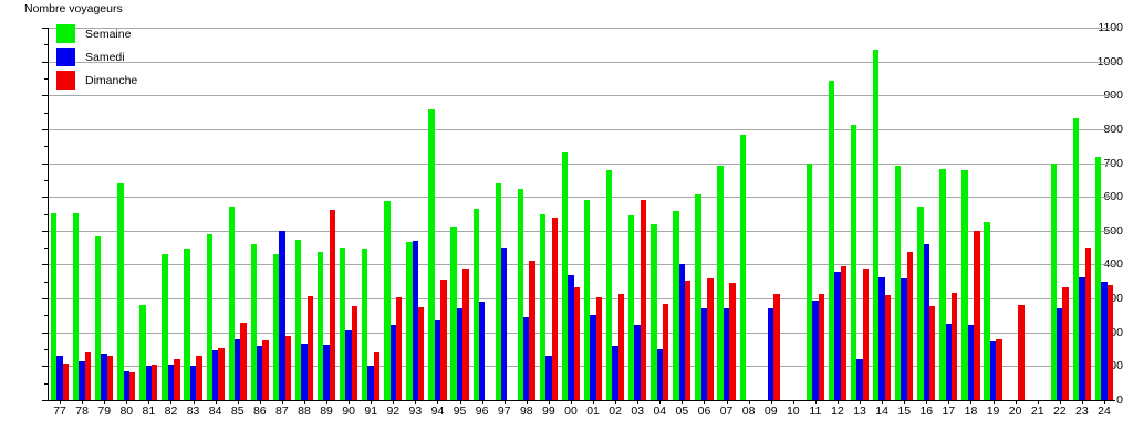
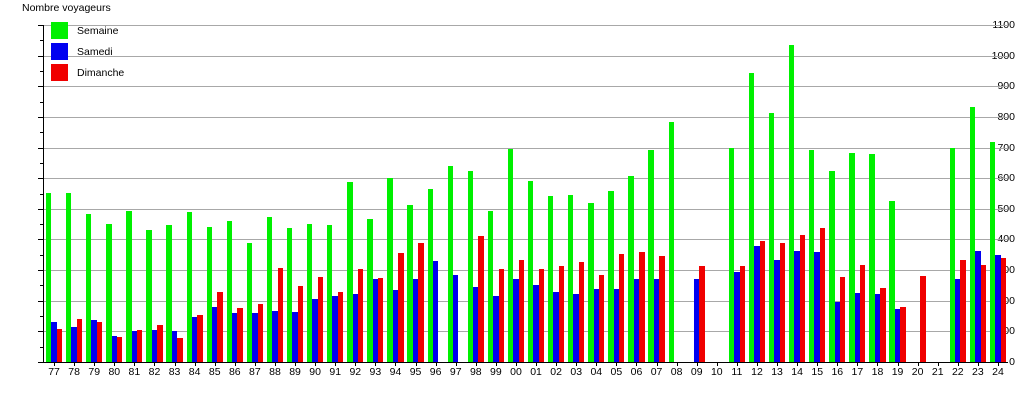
Semaine/80: 640 -> 450
Semaine/81: 280 -> 490
Dimanche/83: 130 -> 80
Semaine/85: 570 -> 440
Semaine/87: 430 -> 390
Samedi/87: 500 -> 160
Dimanche/89: 560 -> 250
Samedi/91: 100 -> 220
Dimanche/91: 140 -> 230
Samedi/93: 470 -> 270
Semaine/94: 860 -> 600
Samedi/96: 290 -> 330
Samedi/97: 450 -> 280
Semaine/99: 550 -> 490
Samedi/99: 130 -> 220
Dimanche/99: 540 -> 300
Semaine/00: 730 -> 690
Samedi/00: 370 -> 270
Semaine/02: 680 -> 540
Samedi/02: 160 -> 230
Dimanche/03: 590 -> 330
Samedi/04: 150 -> 240
Samedi/05: 400 -> 240
Samedi/13: 120 -> 330
Dimanche/14: 310 -> 420
Semaine/16: 570 -> 620
Samedi/16: 460 -> 200
Dimanche/18: 500 -> 240
Dimanche/23: 450 -> 320
